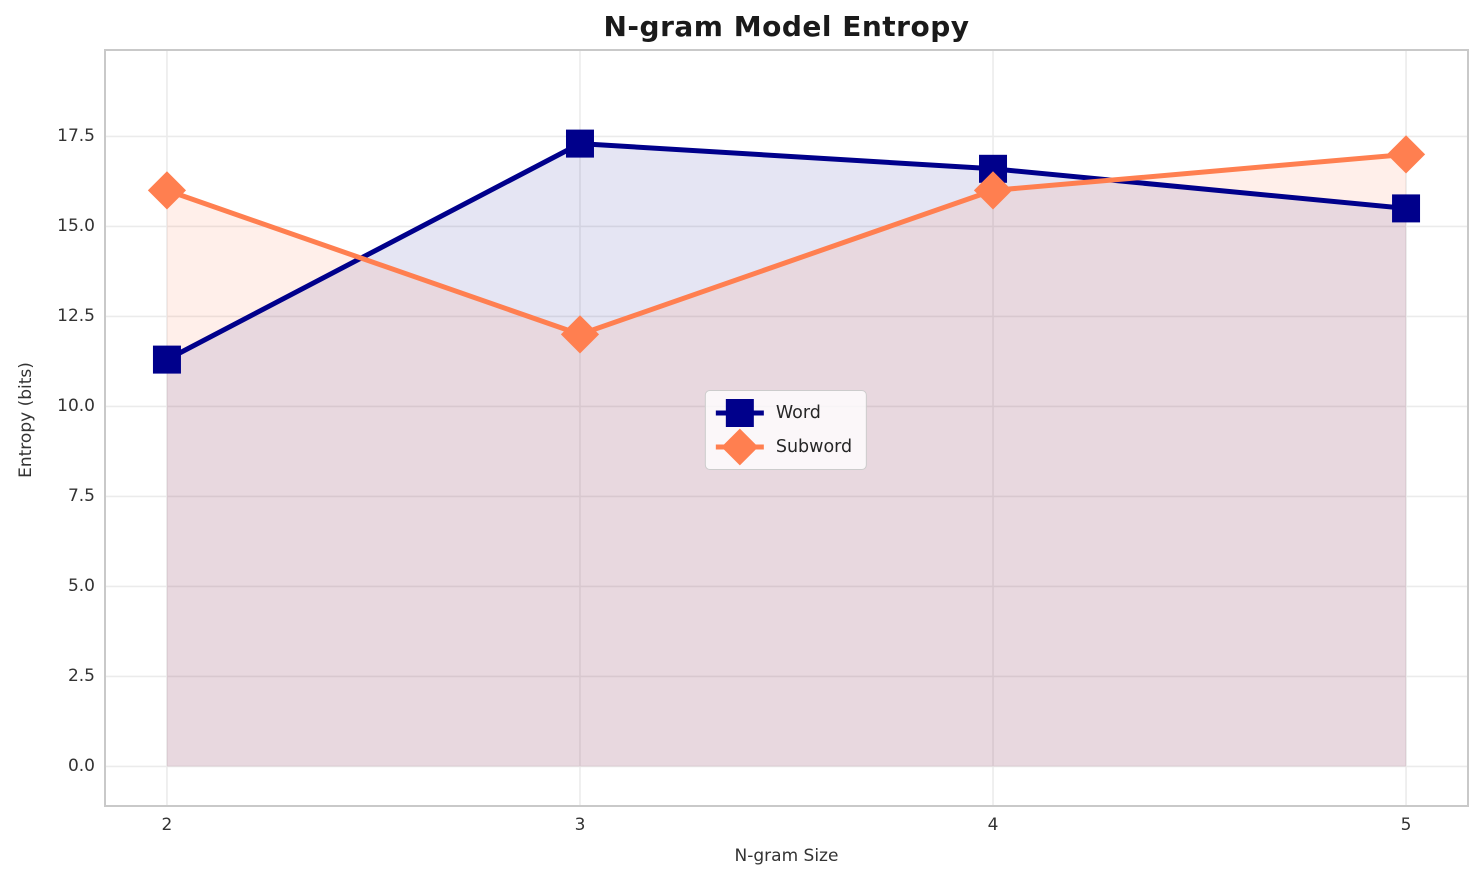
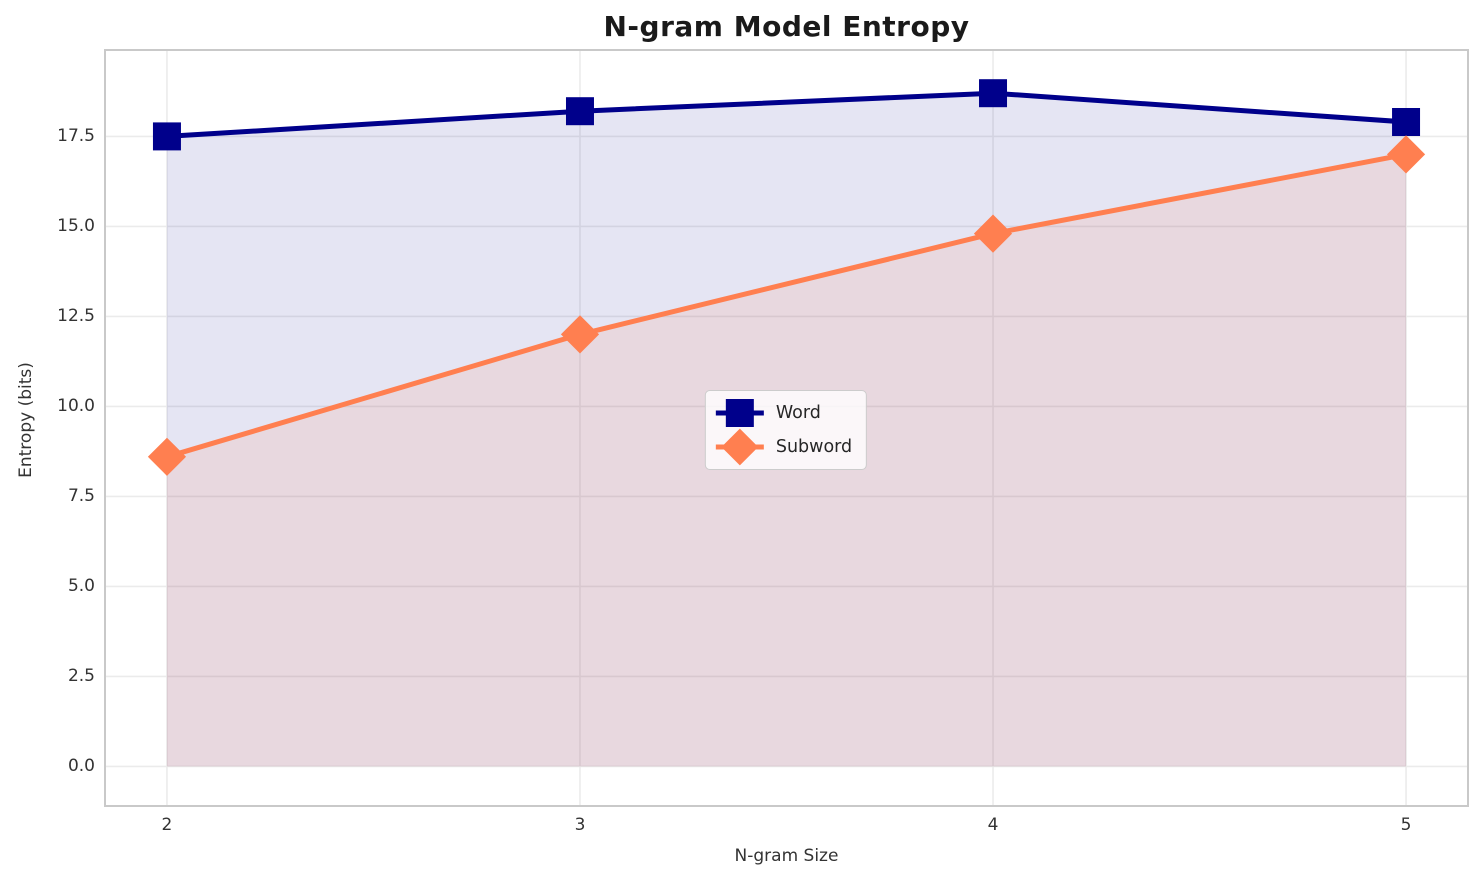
Word/2: 11.3 -> 17.5
Subword/2: 16.0 -> 8.6
Word/3: 17.3 -> 18.2
Word/4: 16.6 -> 18.7
Subword/4: 16.0 -> 14.8
Word/5: 15.5 -> 17.9
